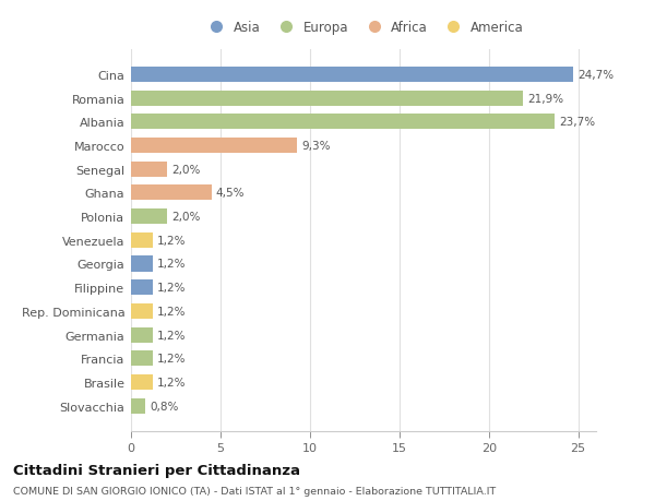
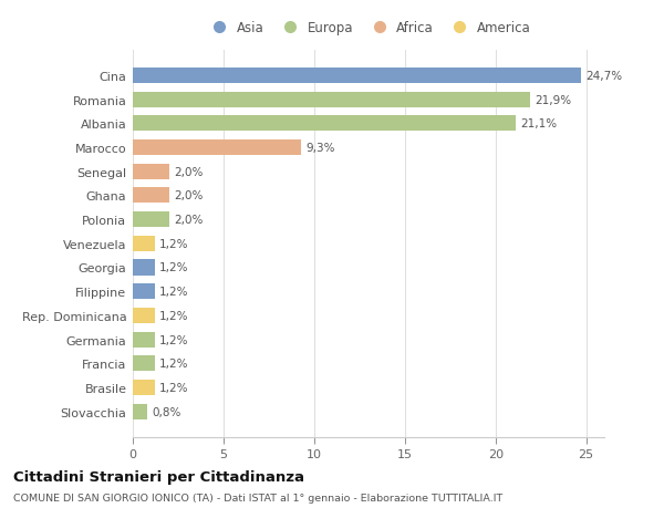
Albania: 23,7% -> 21,1%
Ghana: 4,5% -> 2,0%
